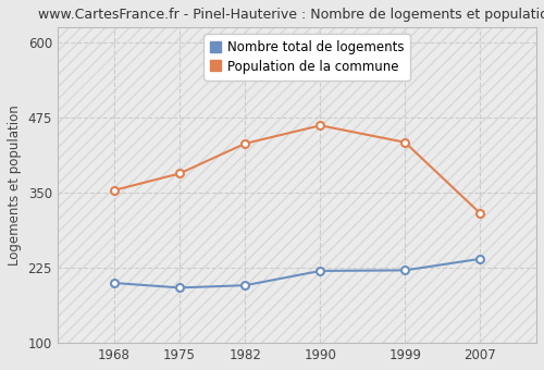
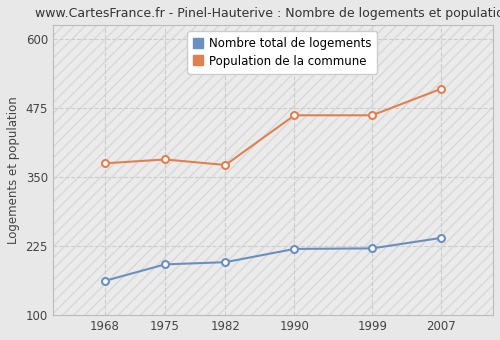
Nombre total de logements/1968: 200 -> 162
Population de la commune/1968: 354 -> 375
Population de la commune/1982: 432 -> 372
Population de la commune/1999: 434 -> 462
Population de la commune/2007: 316 -> 510
